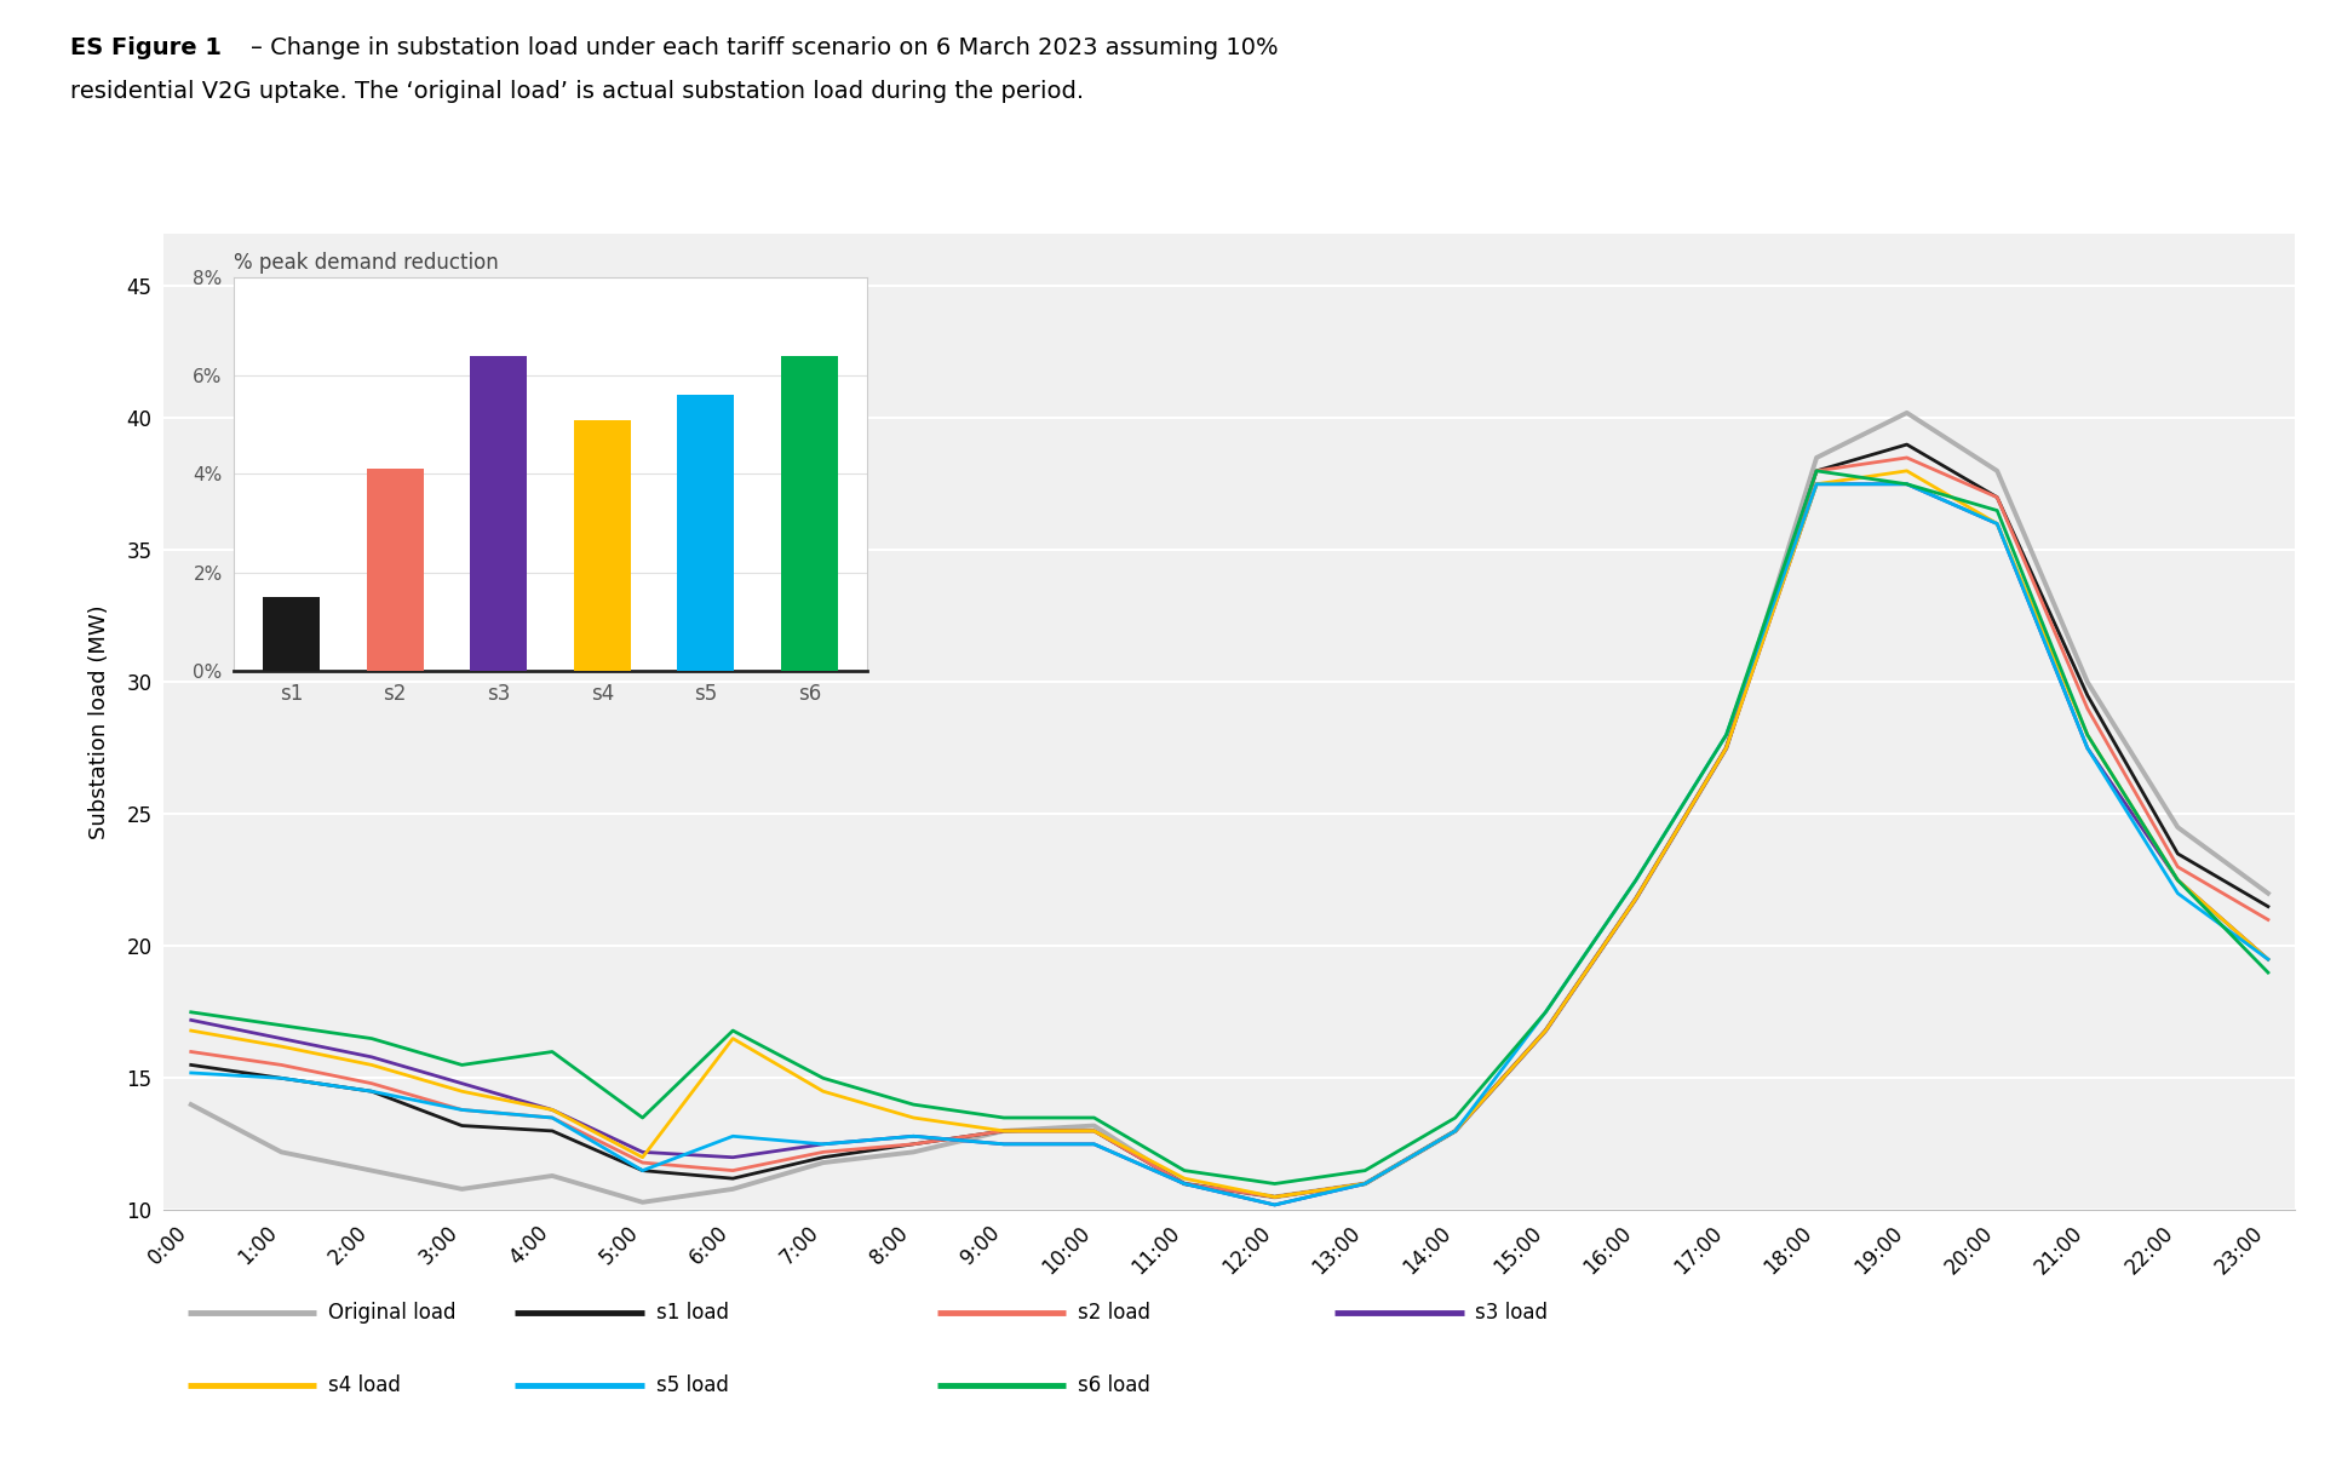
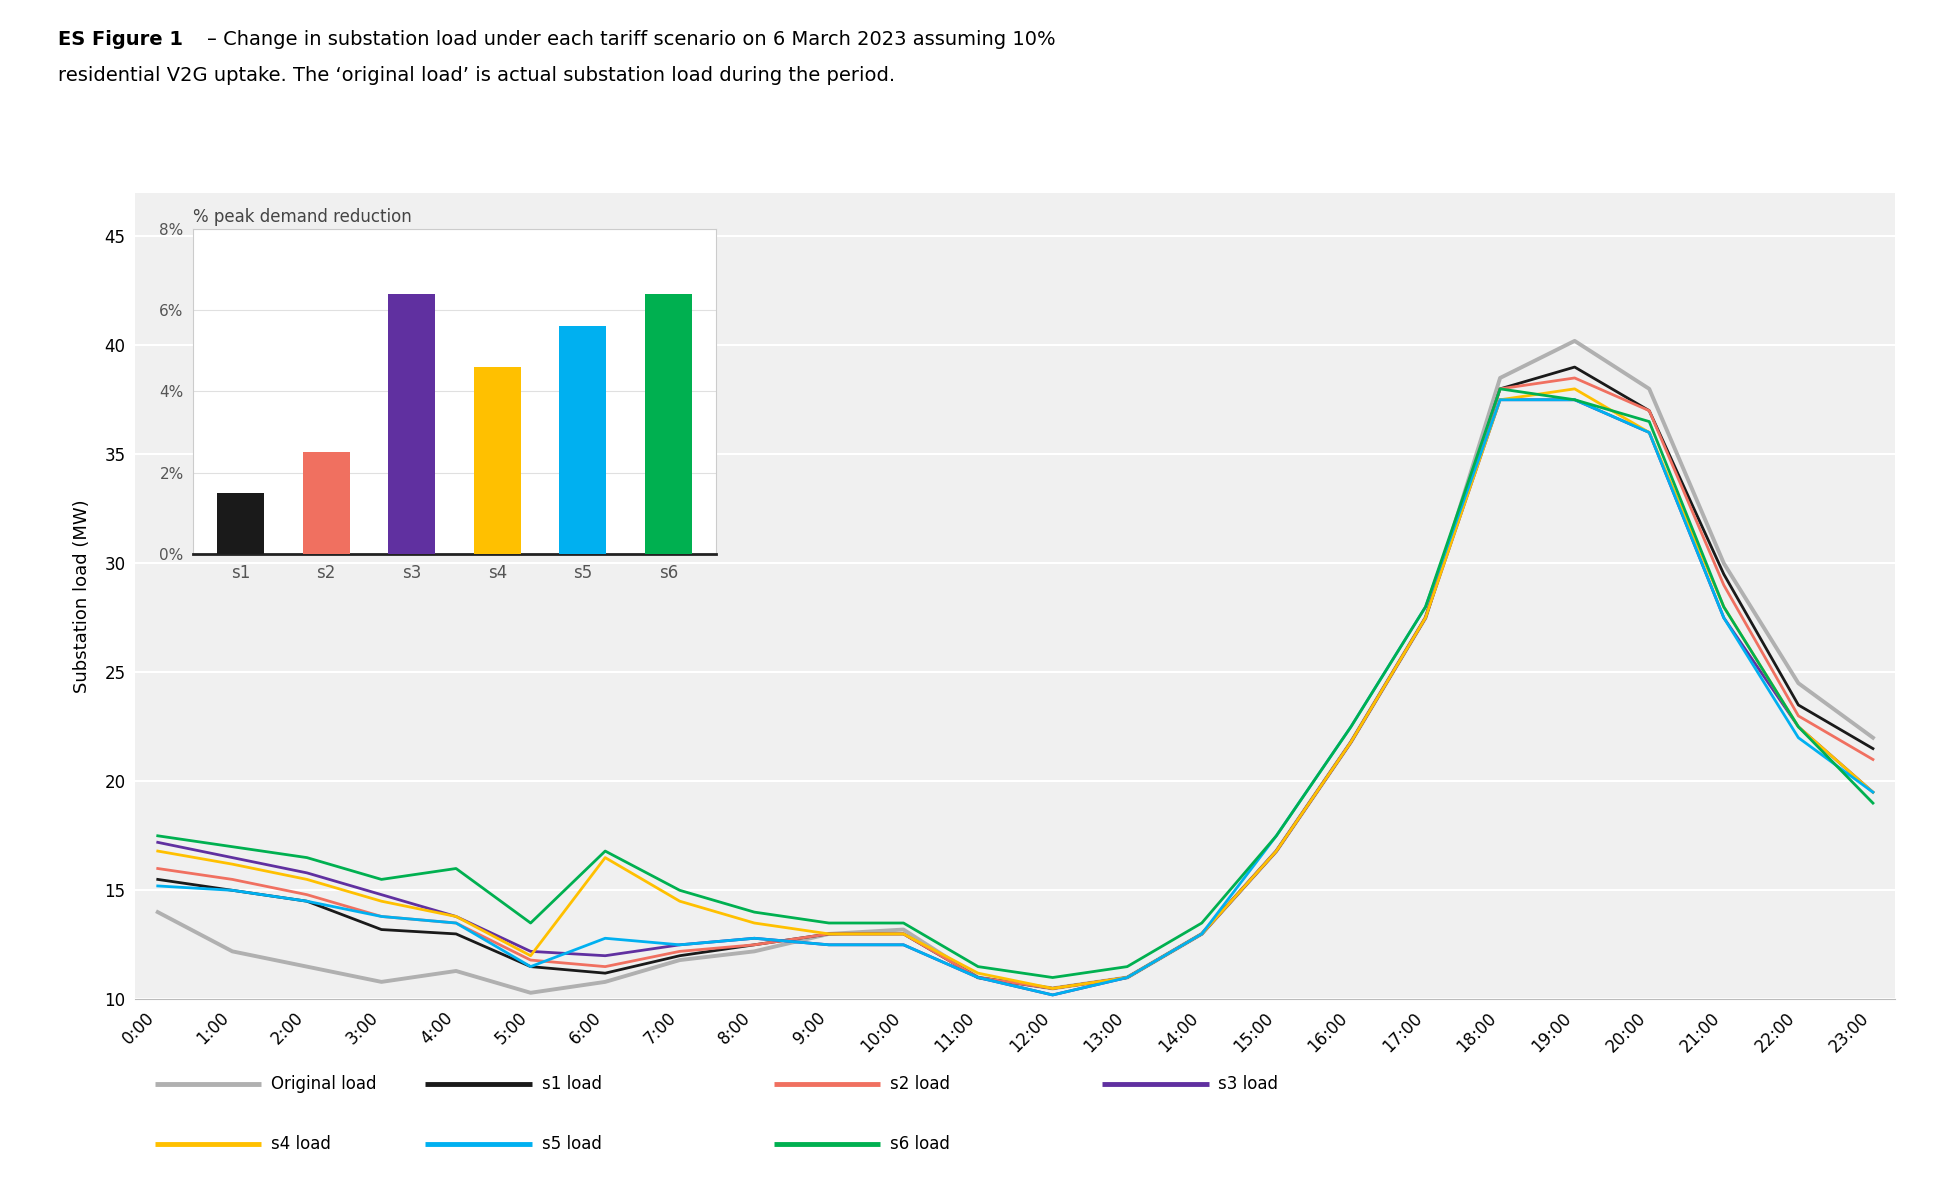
% peak demand reduction/s2: 4.1% -> 2.5%
% peak demand reduction/s4: 5.1% -> 4.6%
